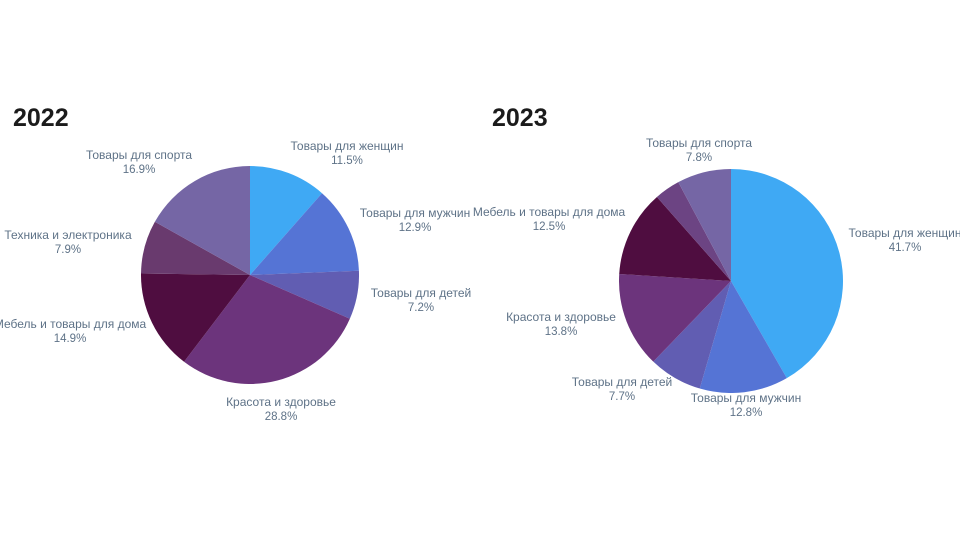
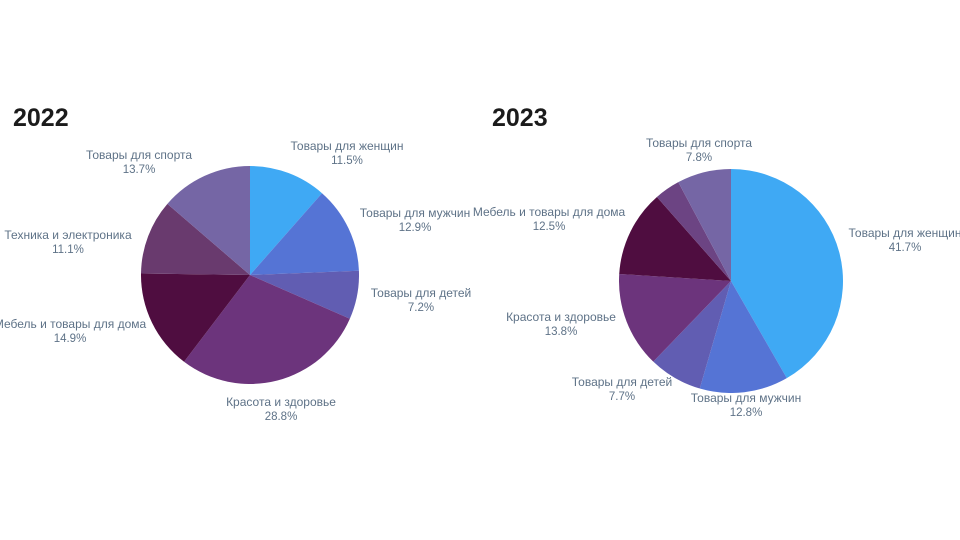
2022/Техника и электроника: 7.9% -> 11.1%
2022/Товары для спорта: 16.9% -> 13.7%
